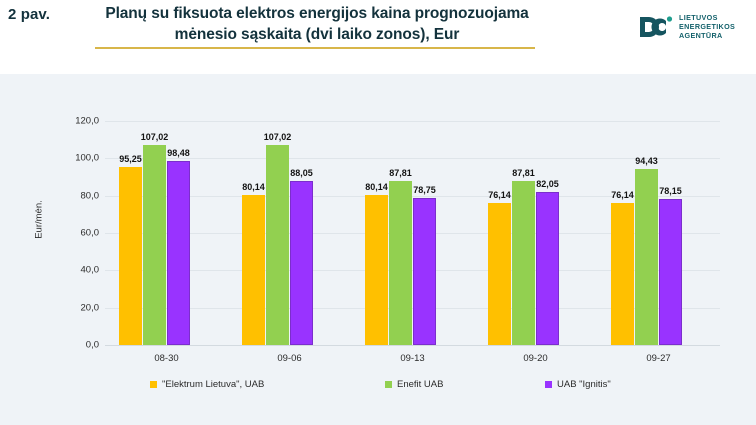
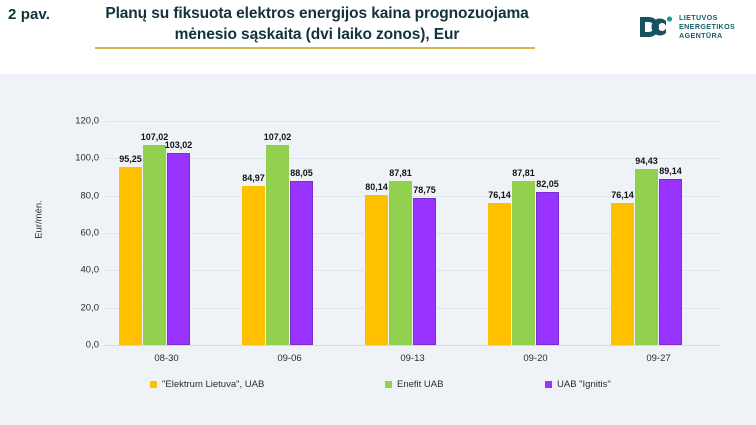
UAB "Ignitis"/08-30: 98,48 -> 103,02
"Elektrum Lietuva", UAB/09-06: 80,14 -> 84,97
UAB "Ignitis"/09-27: 78,15 -> 89,14
